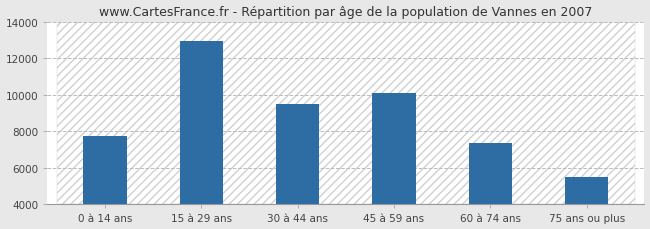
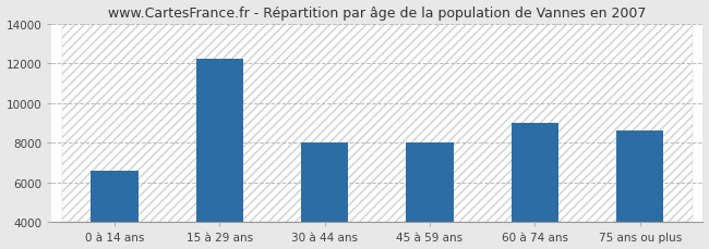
0 à 14 ans: 7800 -> 6600
15 à 29 ans: 13000 -> 12200
30 à 44 ans: 9500 -> 8000
45 à 59 ans: 10100 -> 8000
60 à 74 ans: 7400 -> 9000
75 ans ou plus: 5500 -> 8600
